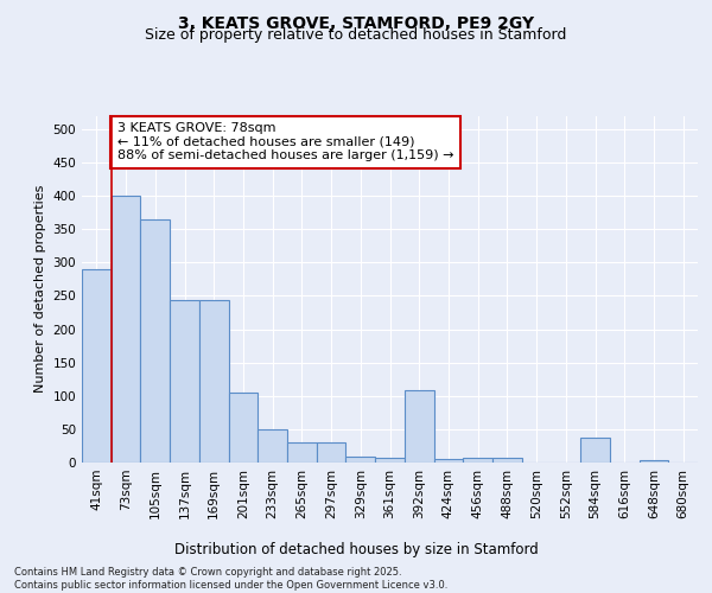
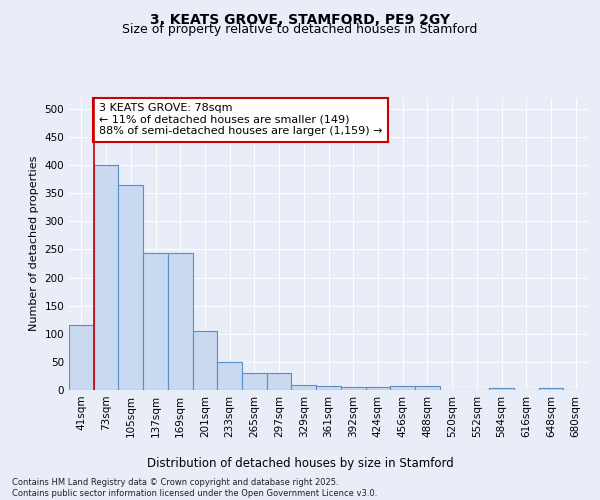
41sqm: 290 -> 115
392sqm: 108 -> 5
584sqm: 38 -> 4
